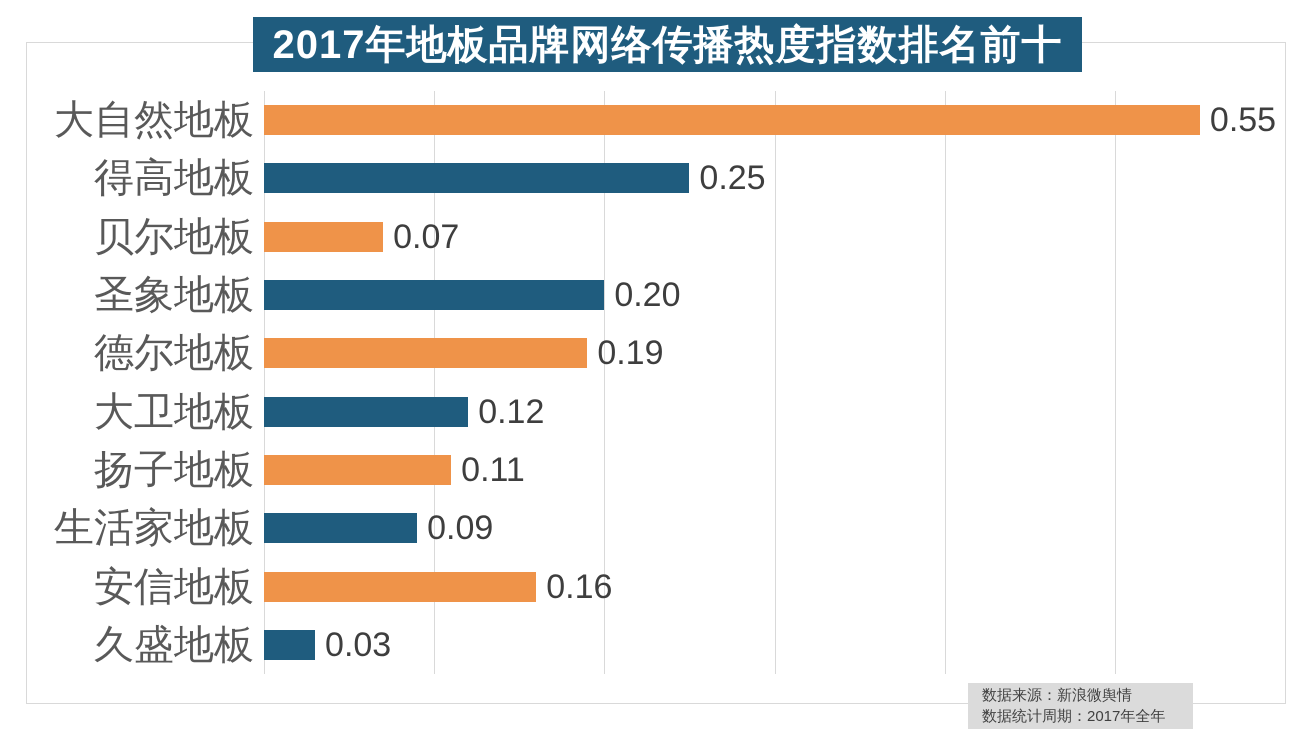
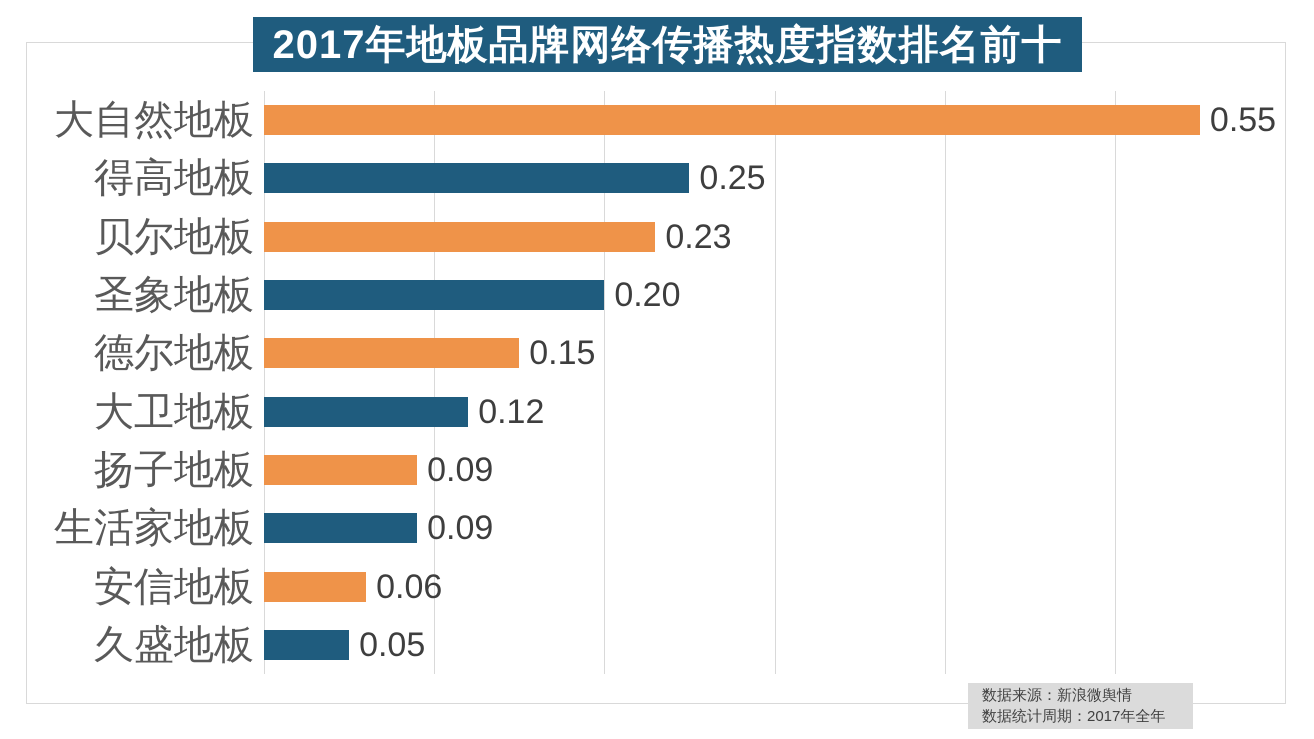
贝尔地板: 0.07 -> 0.23
德尔地板: 0.19 -> 0.15
扬子地板: 0.11 -> 0.09
安信地板: 0.16 -> 0.06
久盛地板: 0.03 -> 0.05
